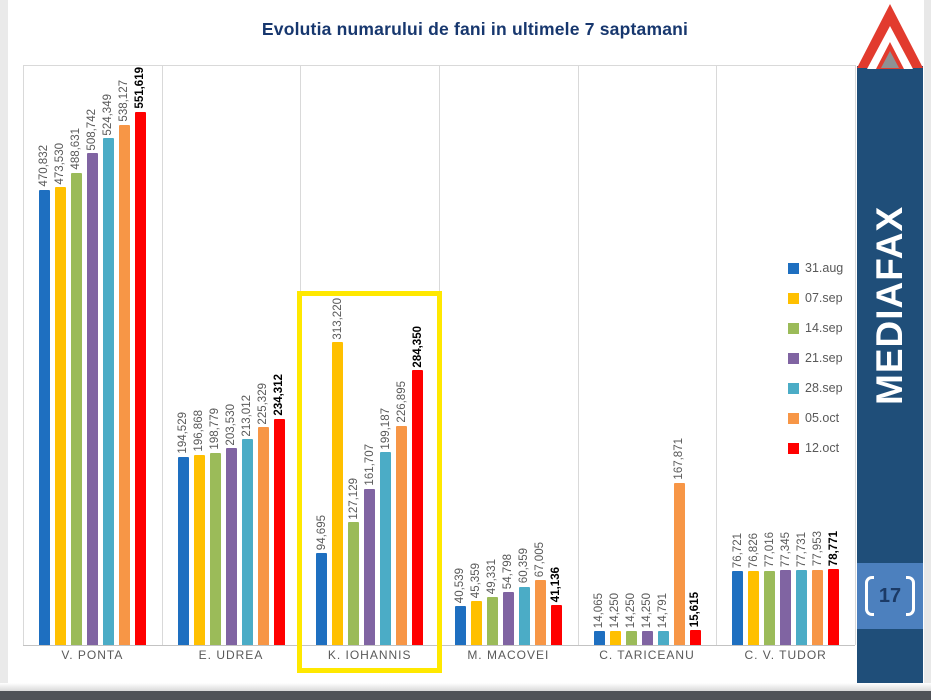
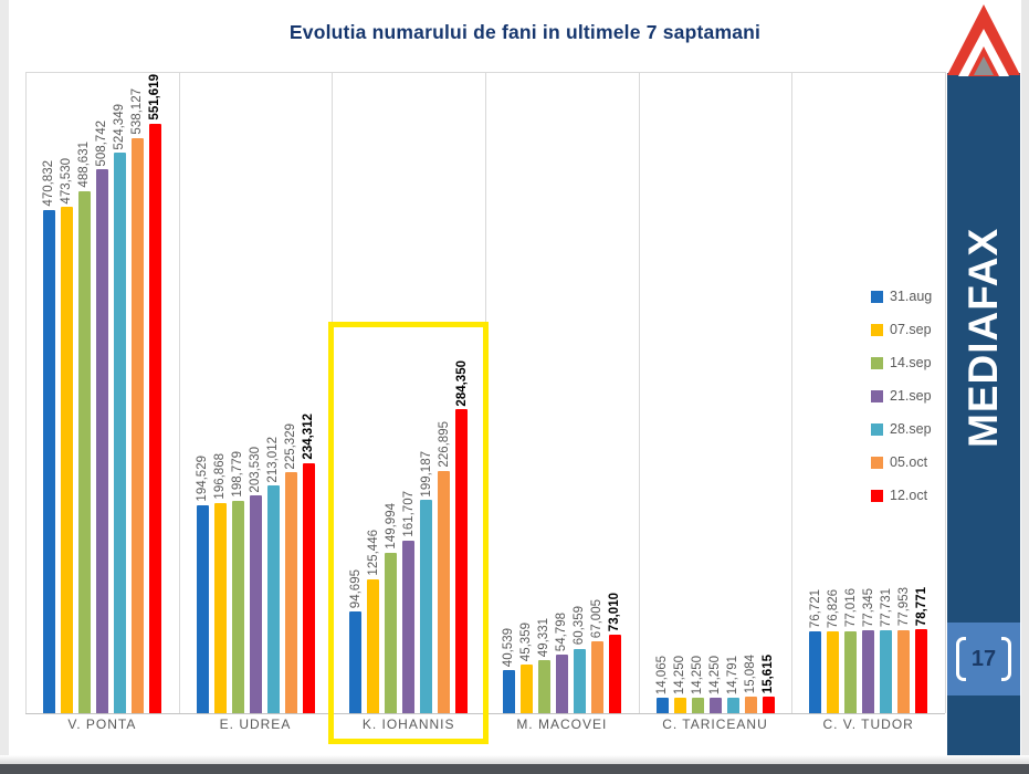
07.sep/K. IOHANNIS: 313,220 -> 125,446
14.sep/K. IOHANNIS: 127,129 -> 149,994
12.oct/M. MACOVEI: 41,136 -> 73,010
05.oct/C. TARICEANU: 167,871 -> 15,084
